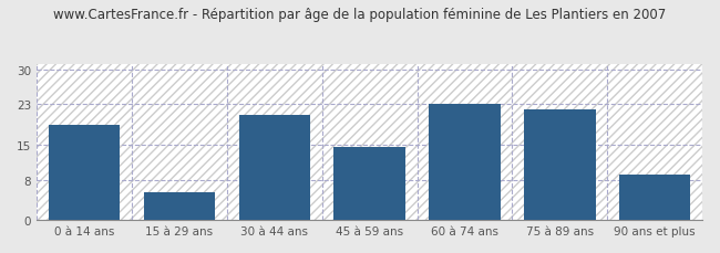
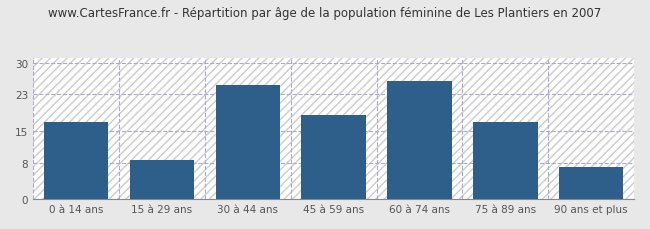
0 à 14 ans: 19.0 -> 17.0
15 à 29 ans: 5.5 -> 8.5
30 à 44 ans: 21.0 -> 25.0
45 à 59 ans: 14.5 -> 18.5
60 à 74 ans: 23.0 -> 26.0
75 à 89 ans: 22.0 -> 17.0
90 ans et plus: 9.0 -> 7.0
